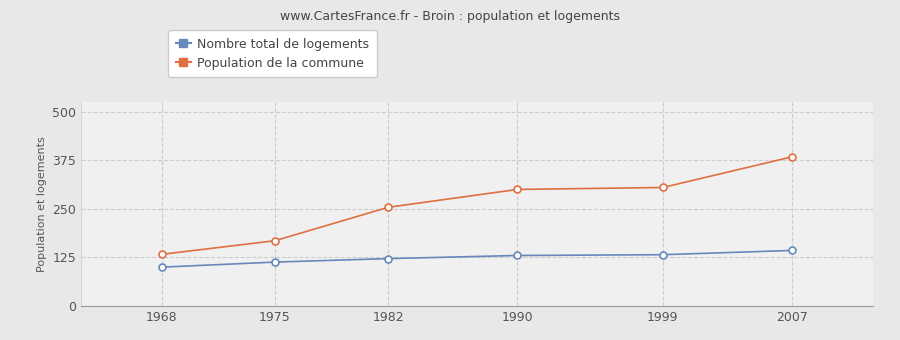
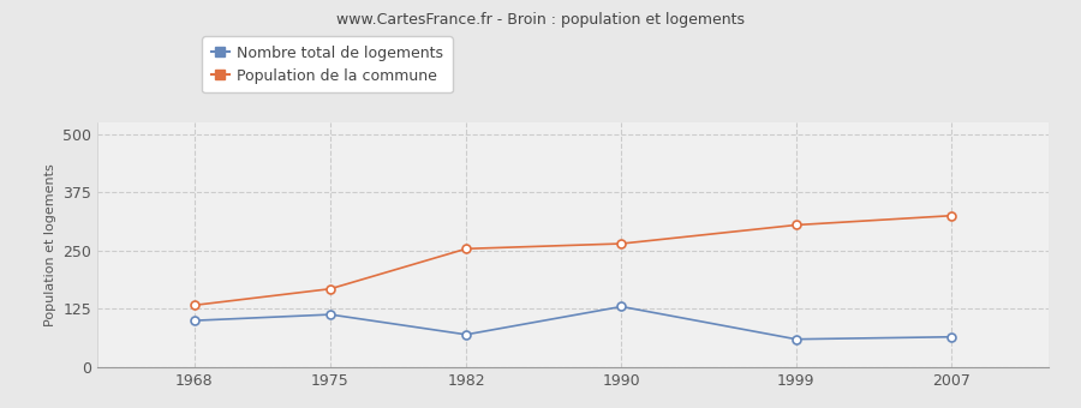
Nombre total de logements/1982: 122 -> 70
Population de la commune/1990: 300 -> 265
Nombre total de logements/1999: 132 -> 60
Nombre total de logements/2007: 143 -> 65
Population de la commune/2007: 384 -> 325
